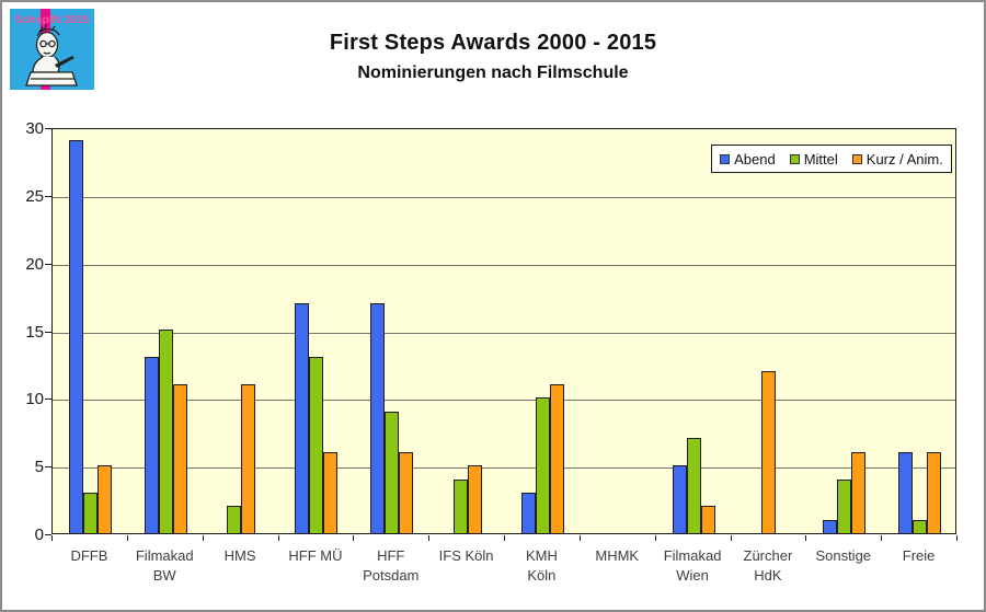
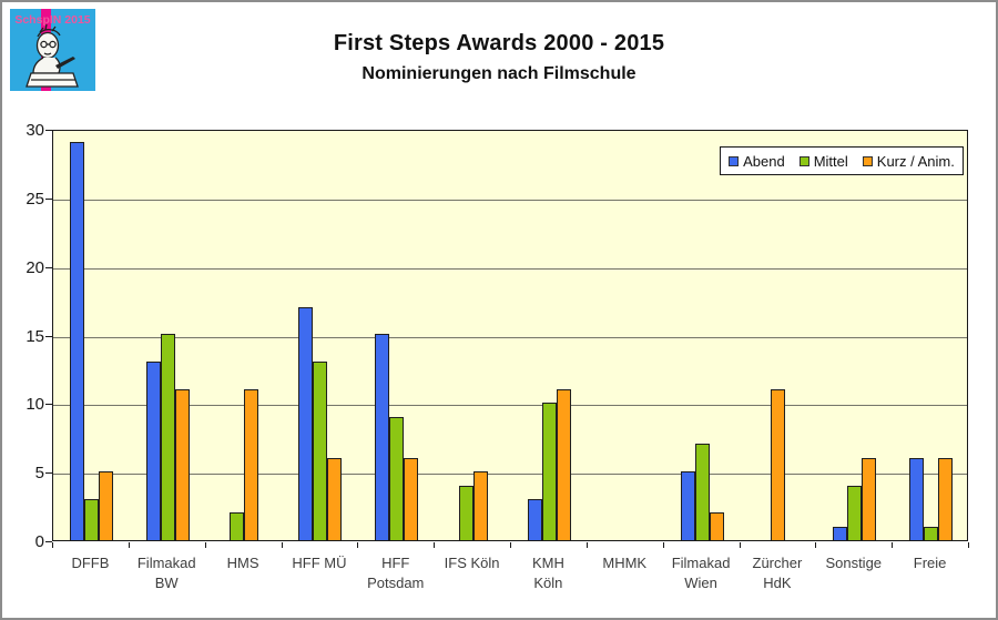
Abend/HFF Potsdam: 17 -> 15
Kurz / Anim./Zürcher HdK: 12 -> 11
